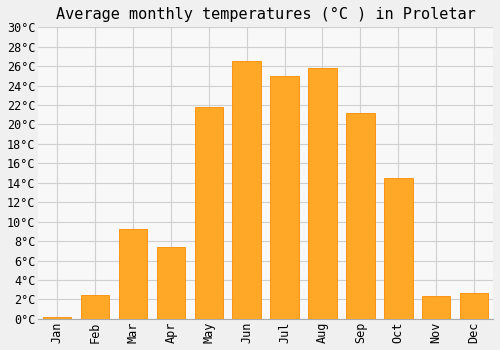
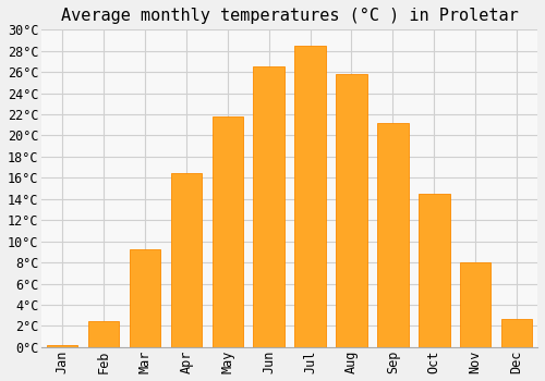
Apr: 7.4°C -> 16.5°C
Jul: 25.0°C -> 28.5°C
Nov: 2.4°C -> 8.0°C
